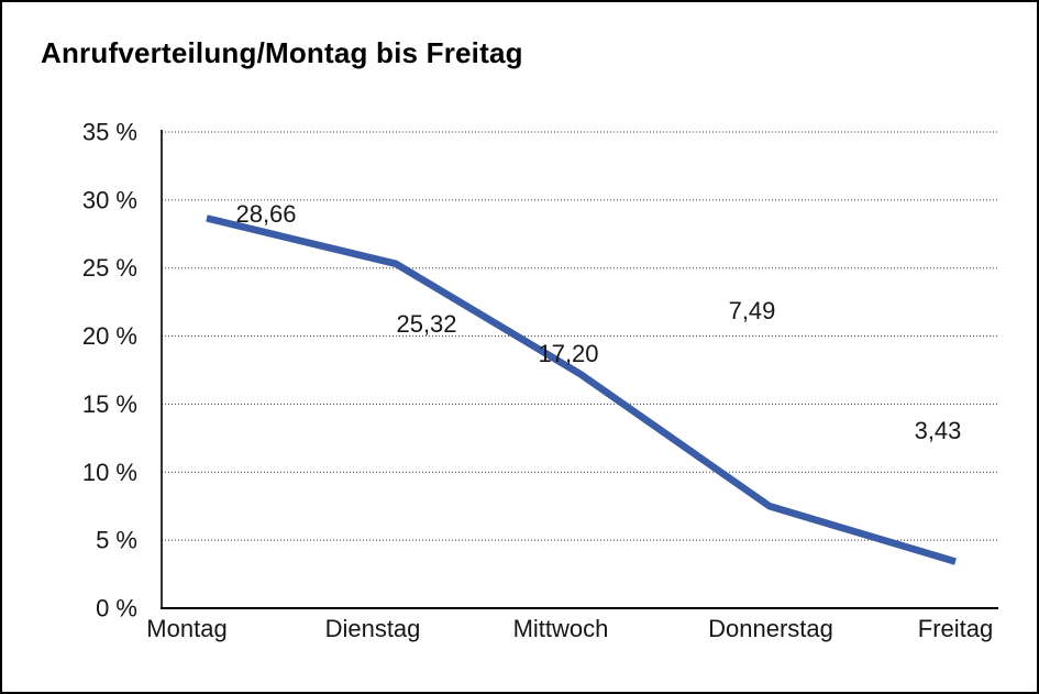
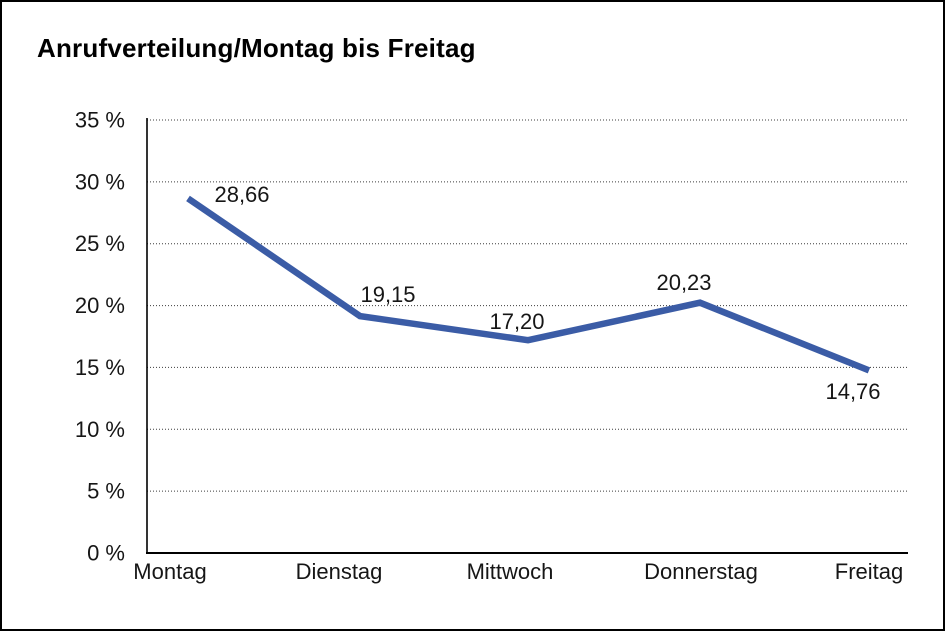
Dienstag: 25,32 -> 19,15
Donnerstag: 7,49 -> 20,23
Freitag: 3,43 -> 14,76
